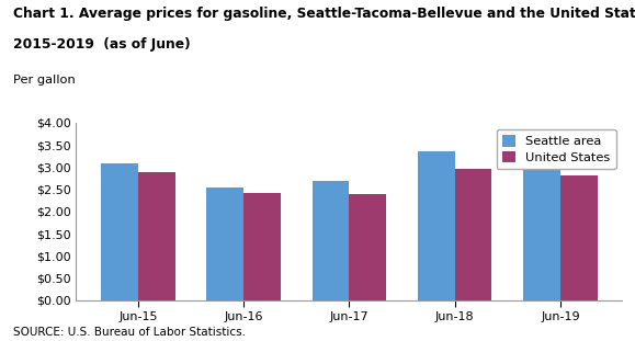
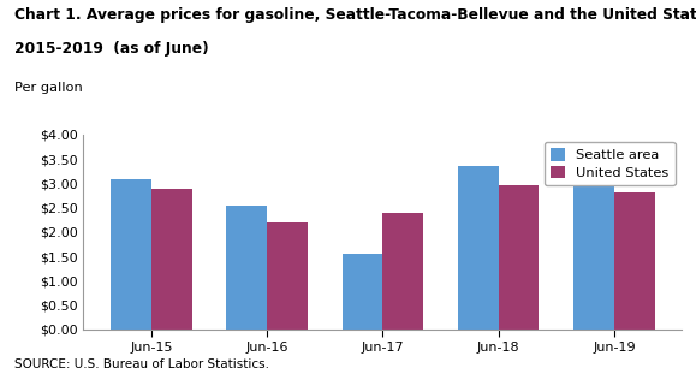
United States/Jun-16: $2.41 -> $2.20
Seattle area/Jun-17: $2.70 -> $1.55
